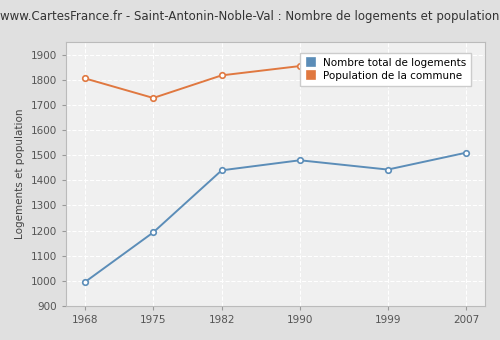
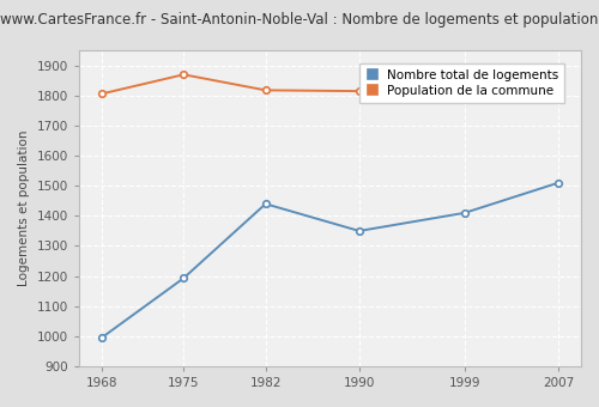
Population de la commune/1975: 1728 -> 1870
Nombre total de logements/1990: 1480 -> 1350
Population de la commune/1990: 1855 -> 1815
Nombre total de logements/1999: 1443 -> 1410
